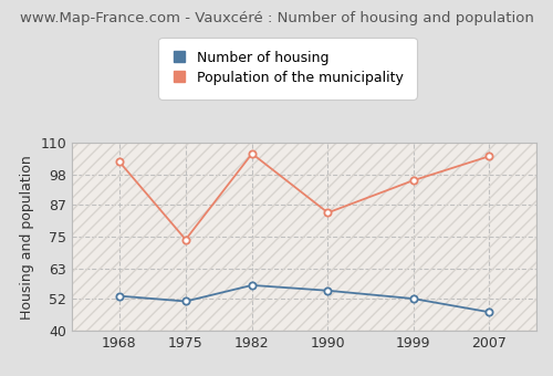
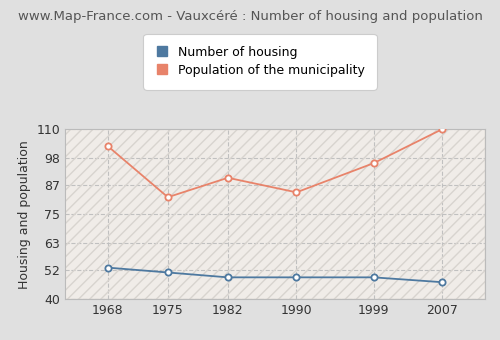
Population of the municipality/1975: 74 -> 82
Number of housing/1982: 57 -> 49
Population of the municipality/1982: 106 -> 90
Number of housing/1990: 55 -> 49
Number of housing/1999: 52 -> 49
Population of the municipality/2007: 105 -> 110
